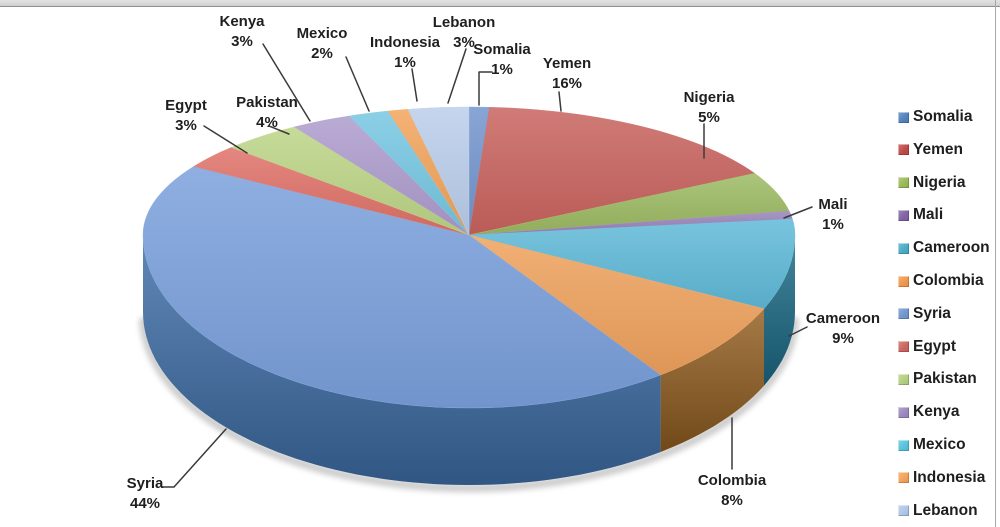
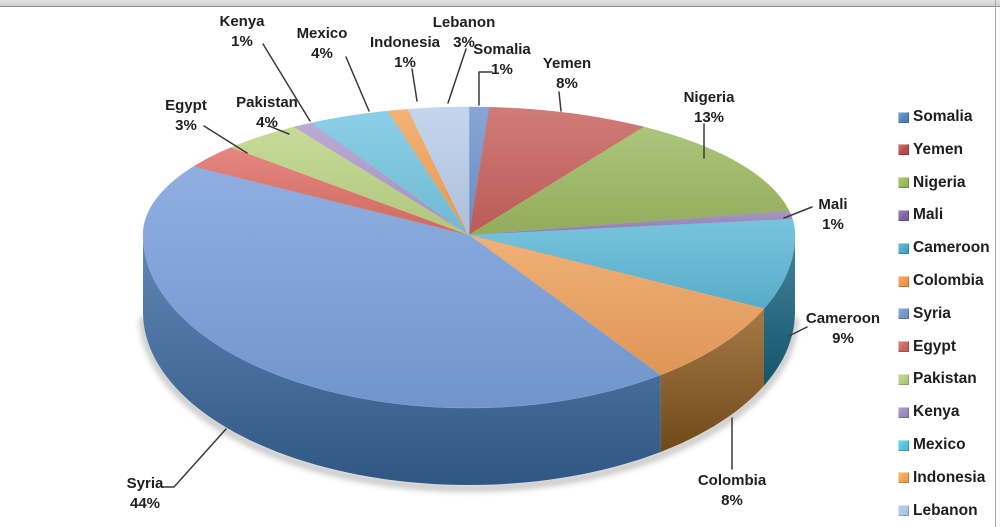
Yemen: 16% -> 8%
Nigeria: 5% -> 13%
Kenya: 3% -> 1%
Mexico: 2% -> 4%
